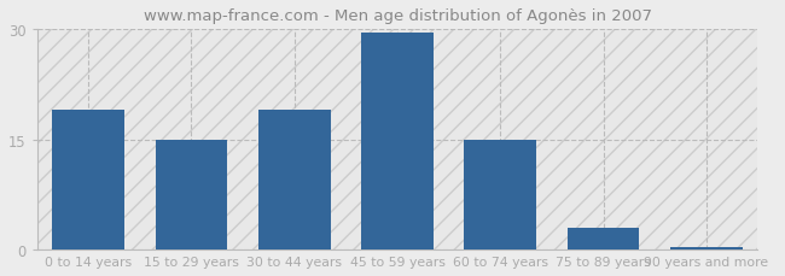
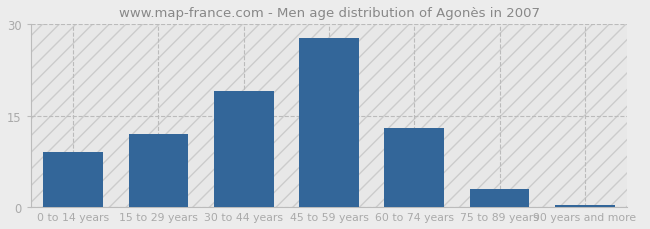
0 to 14 years: 19.0 -> 9.0
15 to 29 years: 15.0 -> 12.0
45 to 59 years: 29.5 -> 27.8
60 to 74 years: 15.0 -> 13.0
